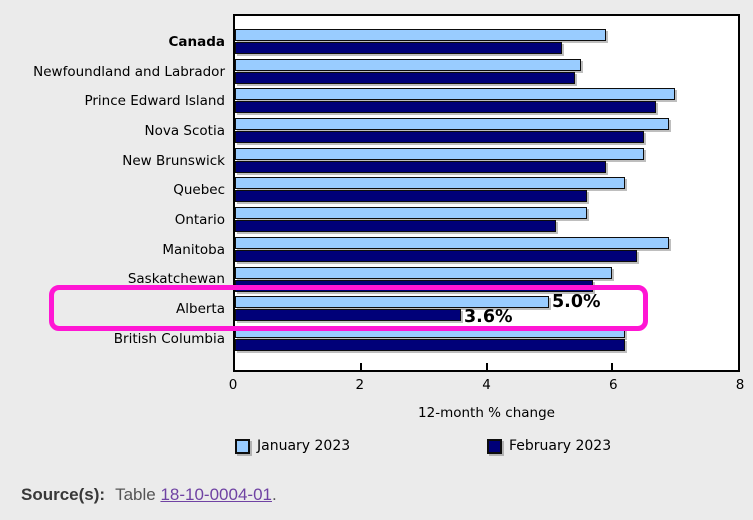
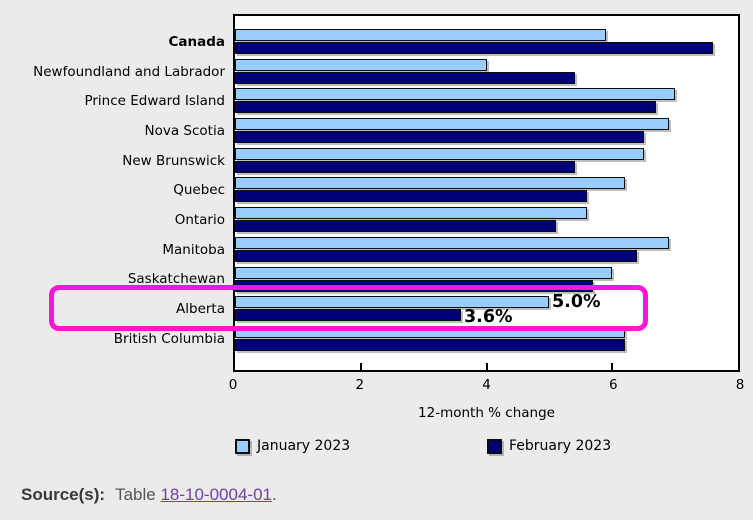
February 2023/Canada: 5.2 -> 7.6
January 2023/Newfoundland and Labrador: 5.5 -> 4.0
February 2023/New Brunswick: 5.9 -> 5.4
